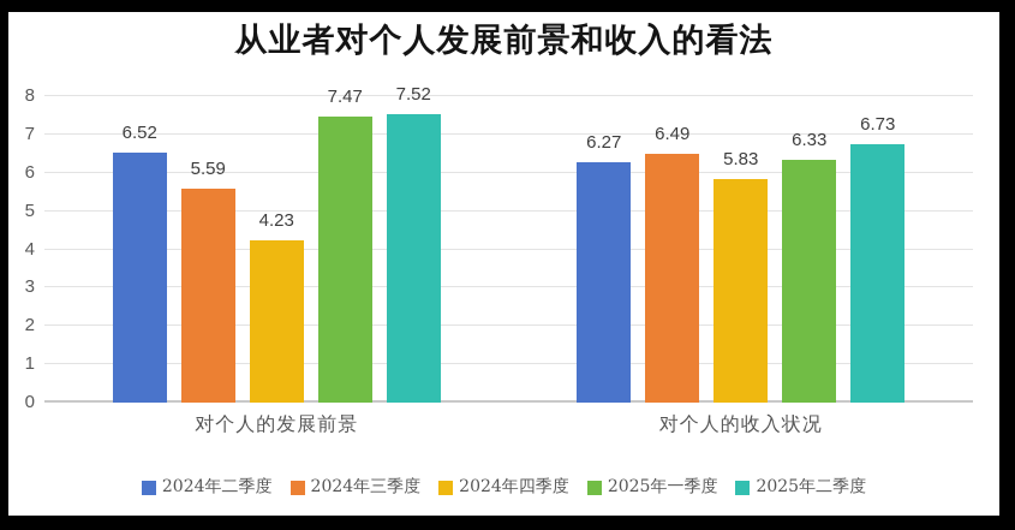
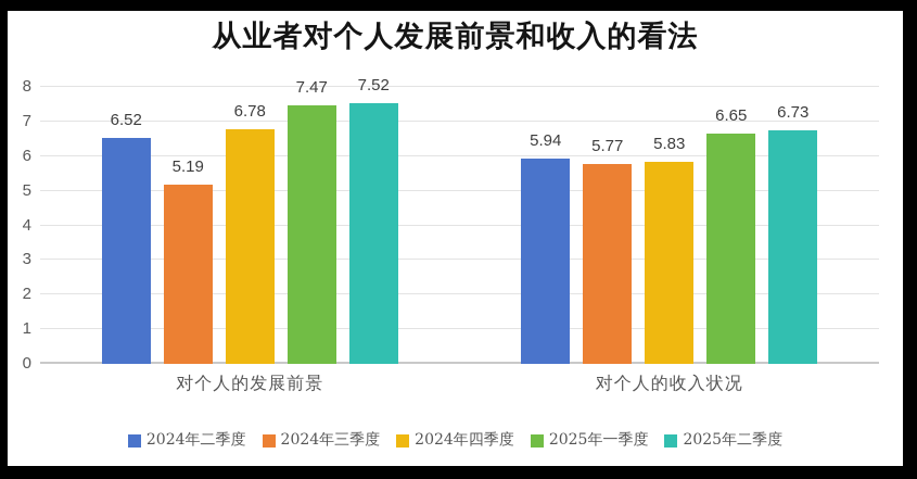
2024年三季度/对个人的发展前景: 5.59 -> 5.19
2024年四季度/对个人的发展前景: 4.23 -> 6.78
2024年二季度/对个人的收入状况: 6.27 -> 5.94
2024年三季度/对个人的收入状况: 6.49 -> 5.77
2025年一季度/对个人的收入状况: 6.33 -> 6.65
